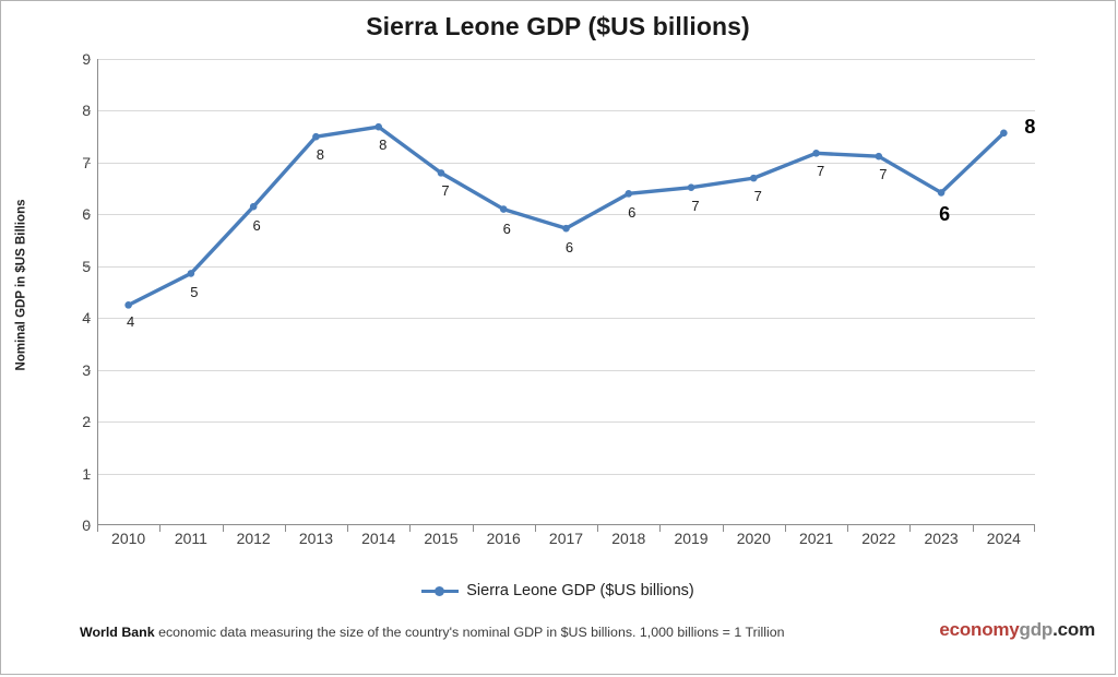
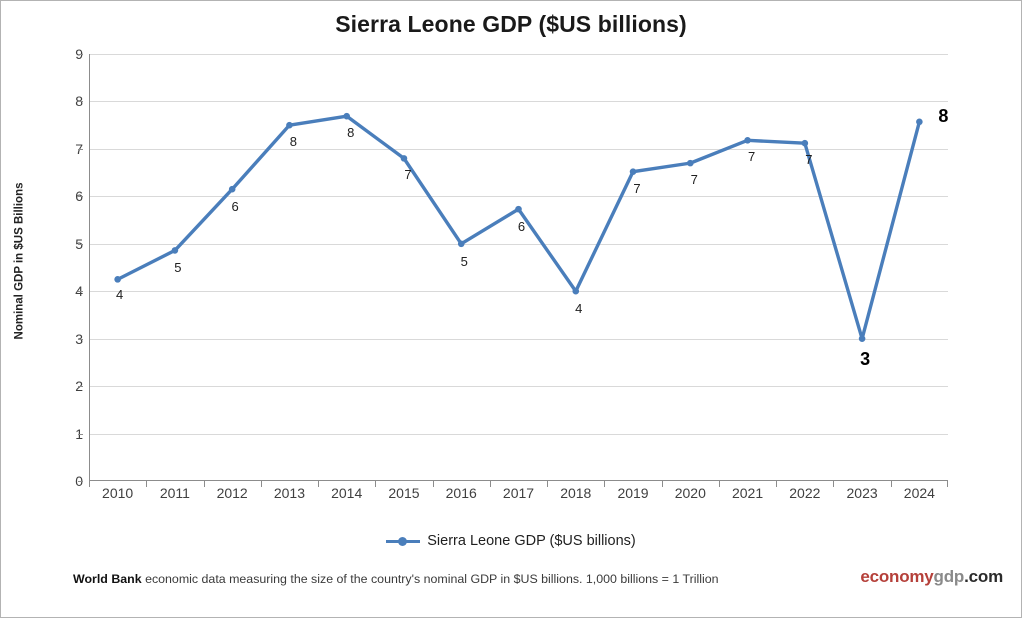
2016: 6 -> 5
2018: 6 -> 4
2023: 6 -> 3
